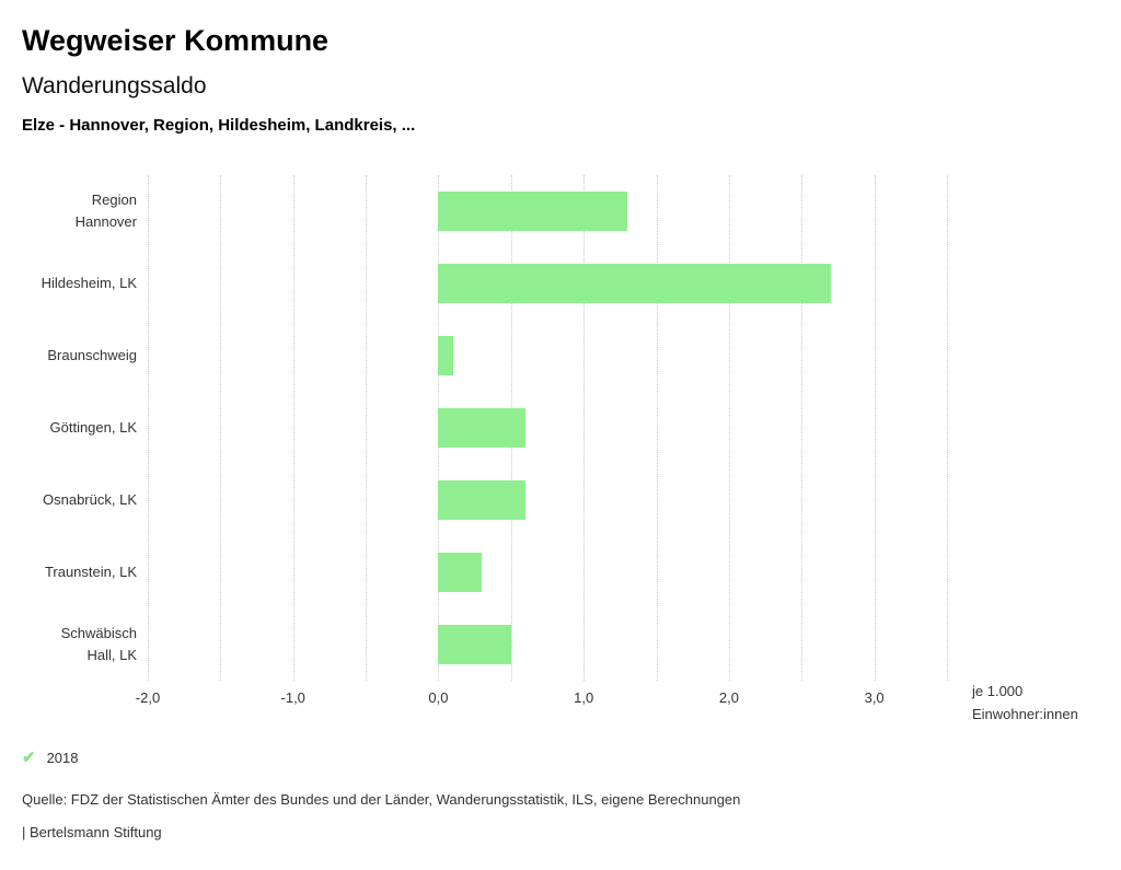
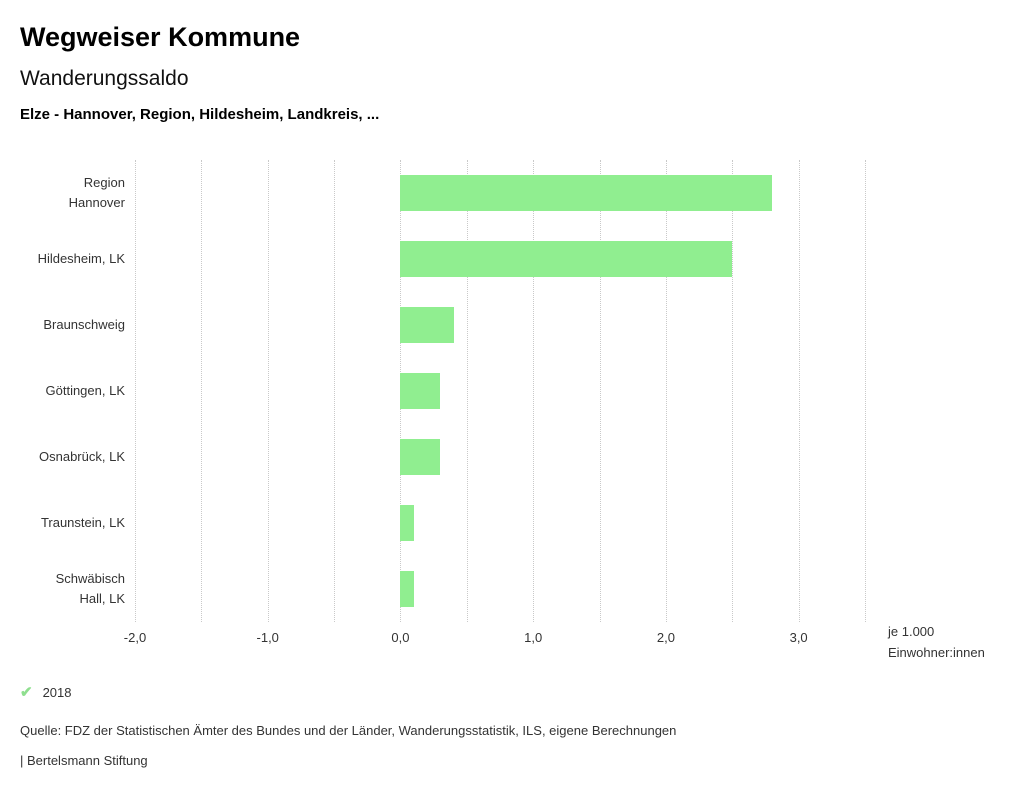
Region Hannover: 1,3 -> 2,8
Hildesheim, LK: 2,7 -> 2,5
Braunschweig: 0,1 -> 0,4
Göttingen, LK: 0,6 -> 0,3
Osnabrück, LK: 0,6 -> 0,3
Traunstein, LK: 0,3 -> 0,1
Schwäbisch Hall, LK: 0,5 -> 0,1
